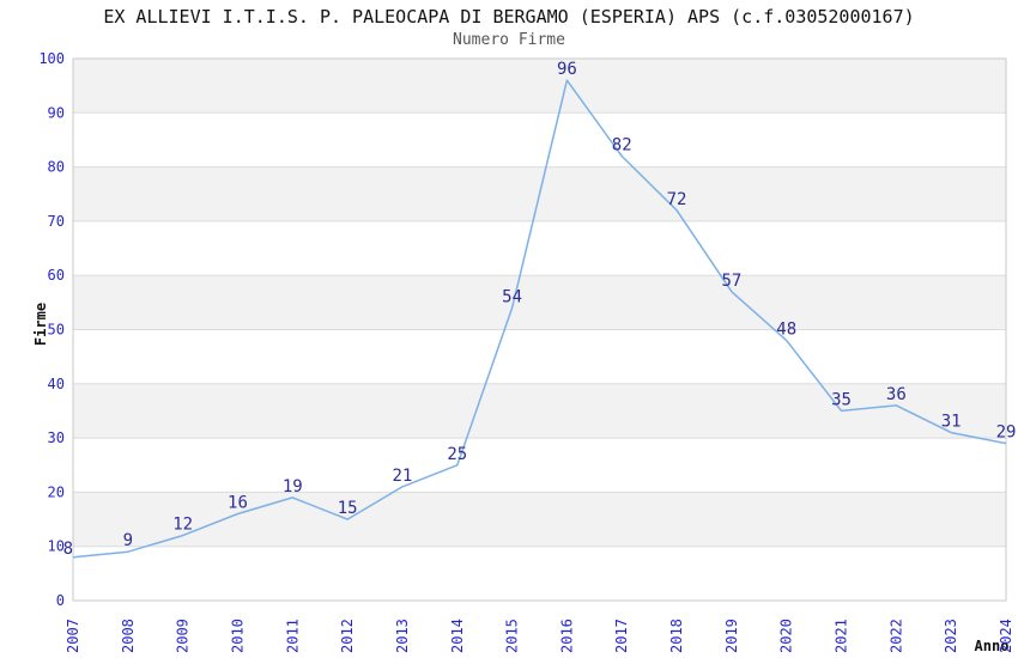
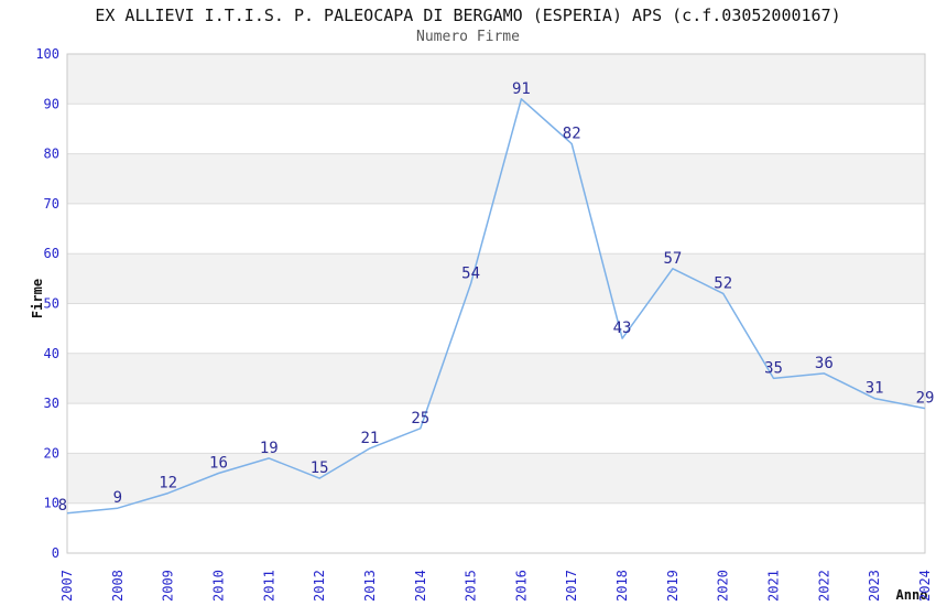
2016: 96 -> 91
2018: 72 -> 43
2020: 48 -> 52
